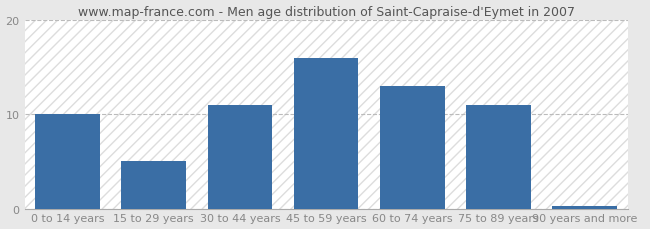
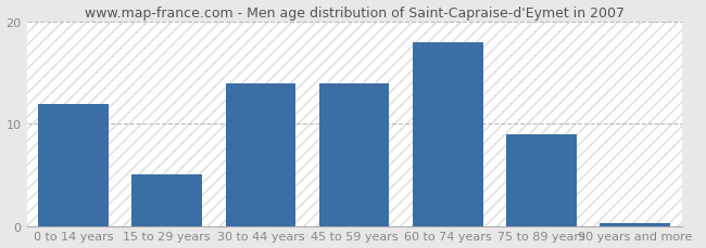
0 to 14 years: 10.0 -> 12.0
30 to 44 years: 11.0 -> 14.0
45 to 59 years: 16.0 -> 14.0
60 to 74 years: 13.0 -> 18.0
75 to 89 years: 11.0 -> 9.0
